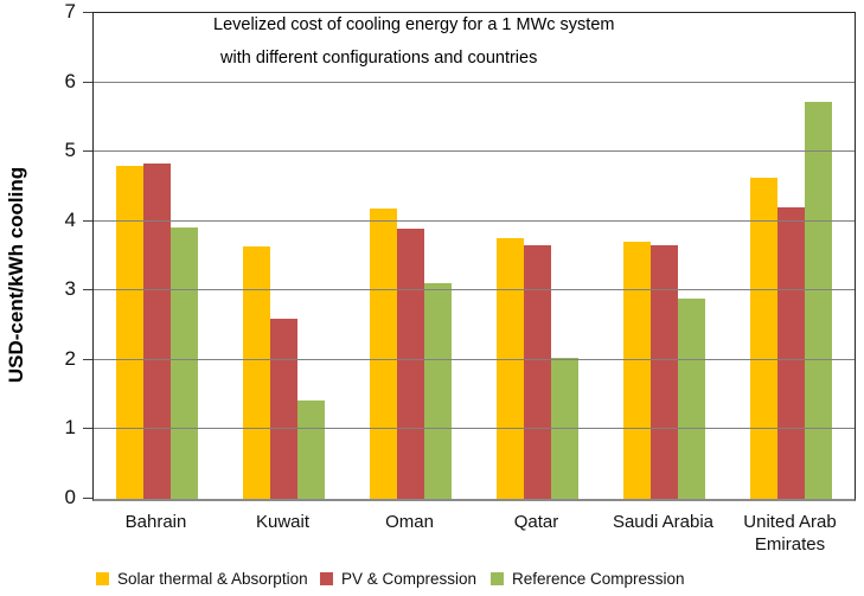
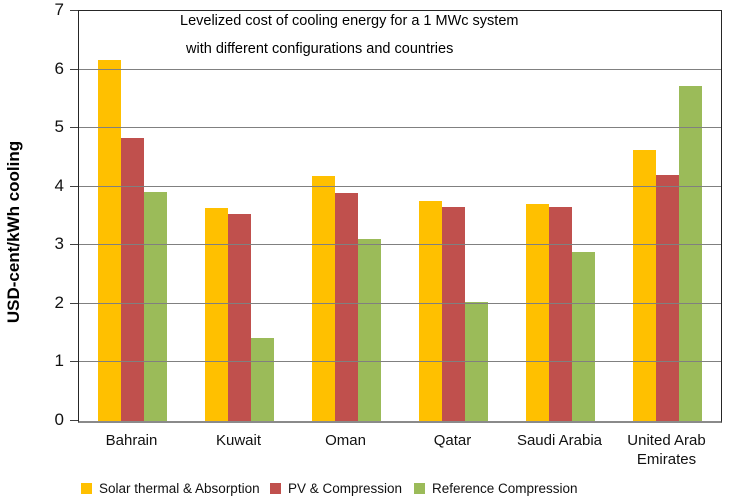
Solar thermal & Absorption/Bahrain: 4.8 -> 6.2
PV & Compression/Kuwait: 2.6 -> 3.5
